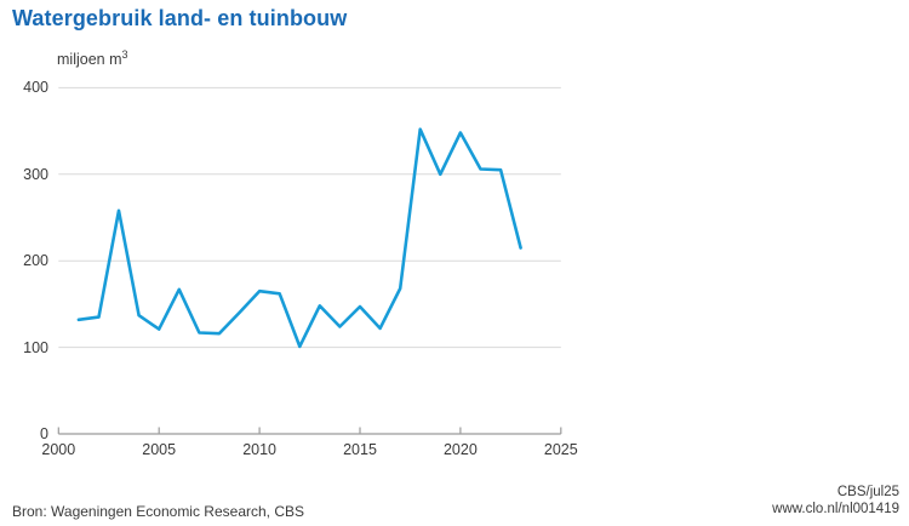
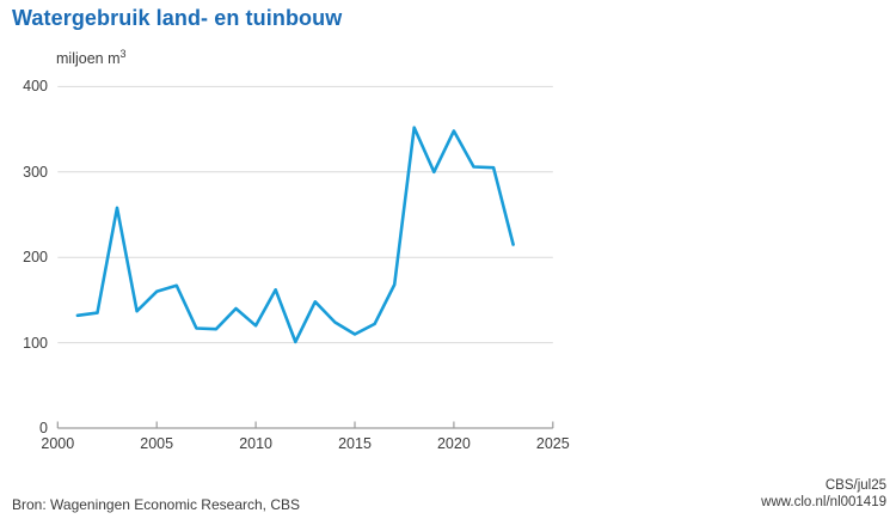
2005: 120 -> 160
2010: 160 -> 120
2015: 150 -> 110
